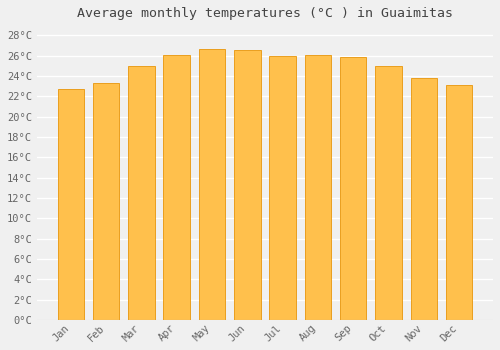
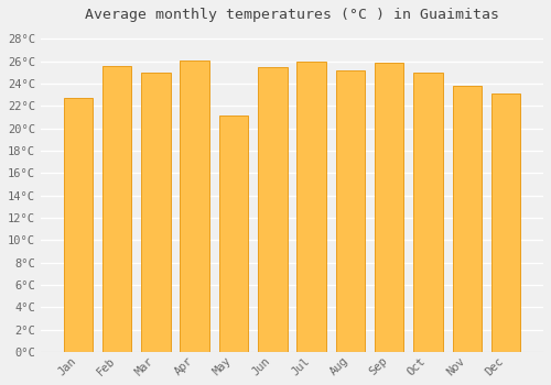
Feb: 23.3°C -> 25.6°C
May: 26.7°C -> 21.2°C
Jun: 26.6°C -> 25.5°C
Aug: 26.1°C -> 25.2°C
